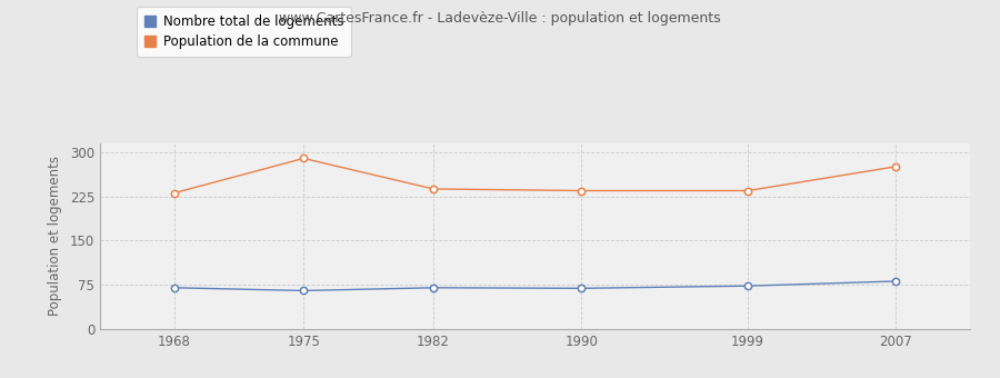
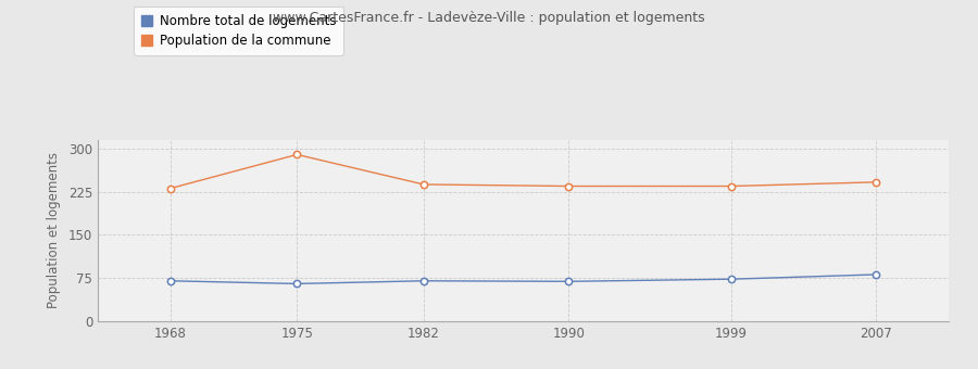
Population de la commune/2007: 276 -> 242
